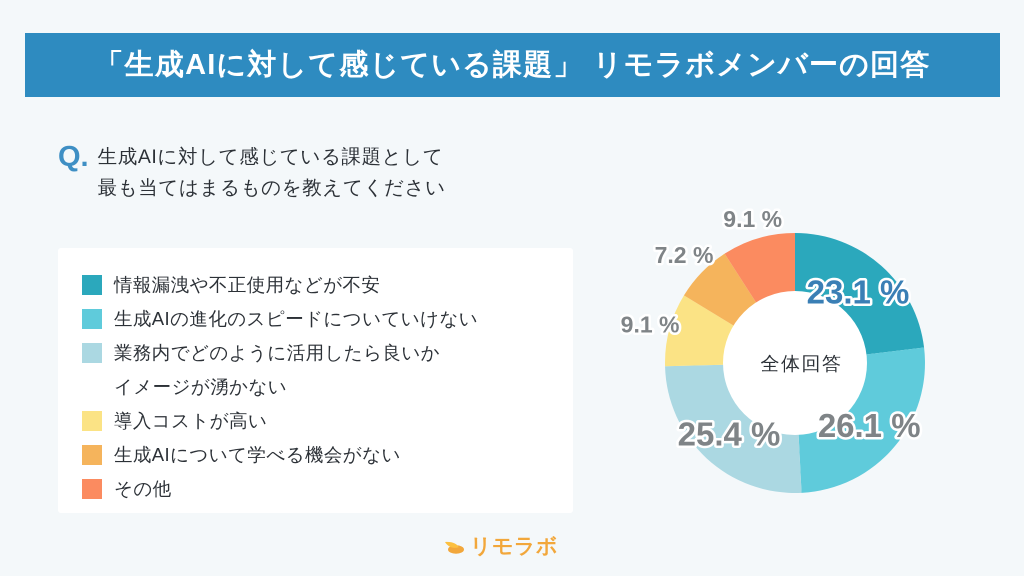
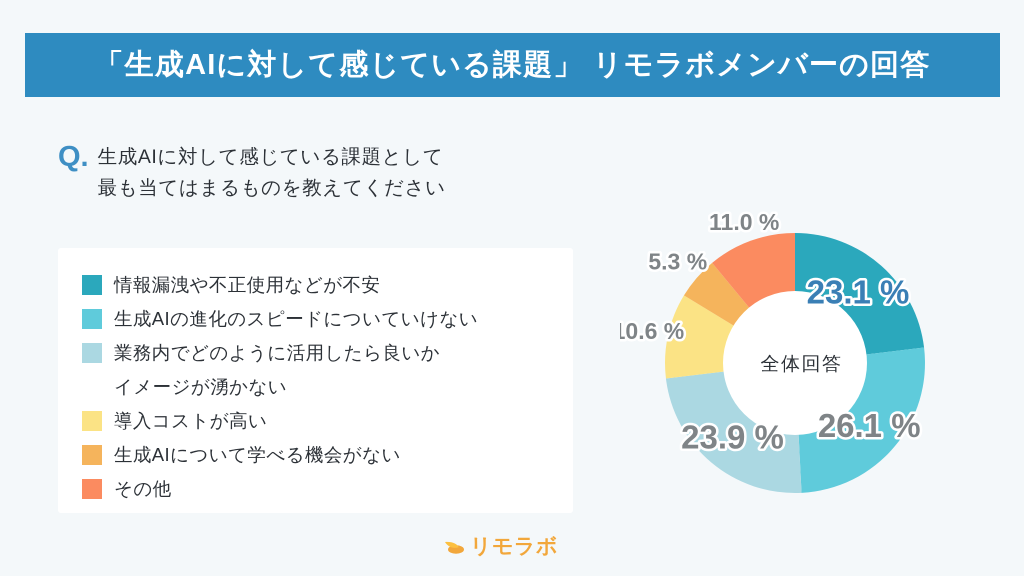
業務内でどのように活用したら良いか イメージが湧かない: 25.4 -> 23.9
導入コストが高い: 9.1 -> 10.6
生成AIについて学べる機会がない: 7.2 -> 5.3
その他: 9.1 -> 11.0
